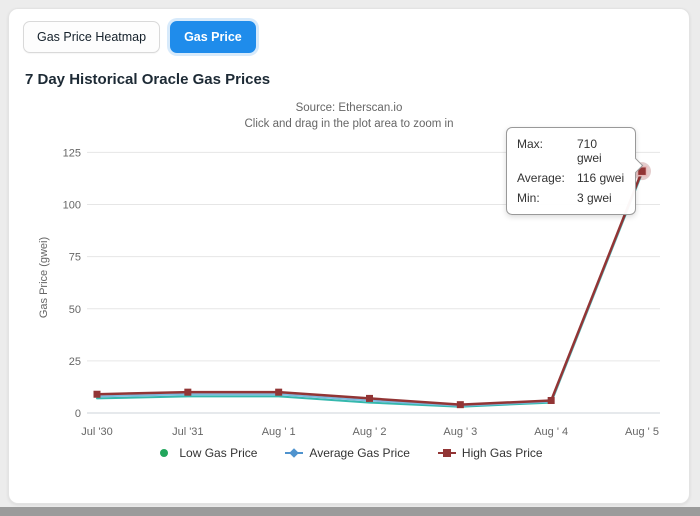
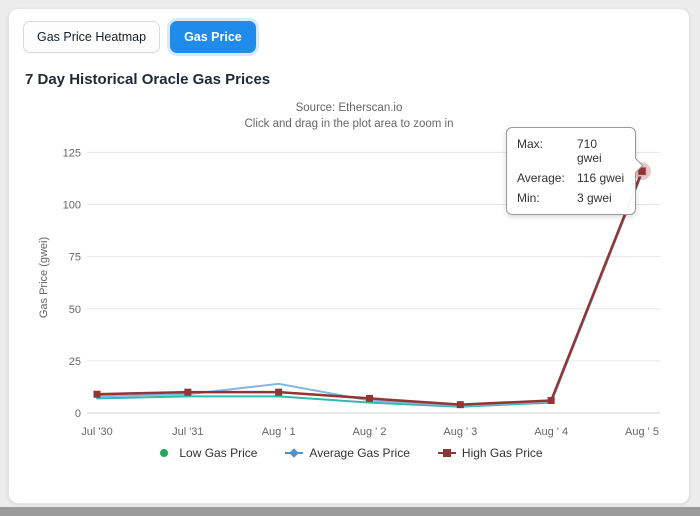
Average Gas Price/Aug ' 1: 9 -> 14
